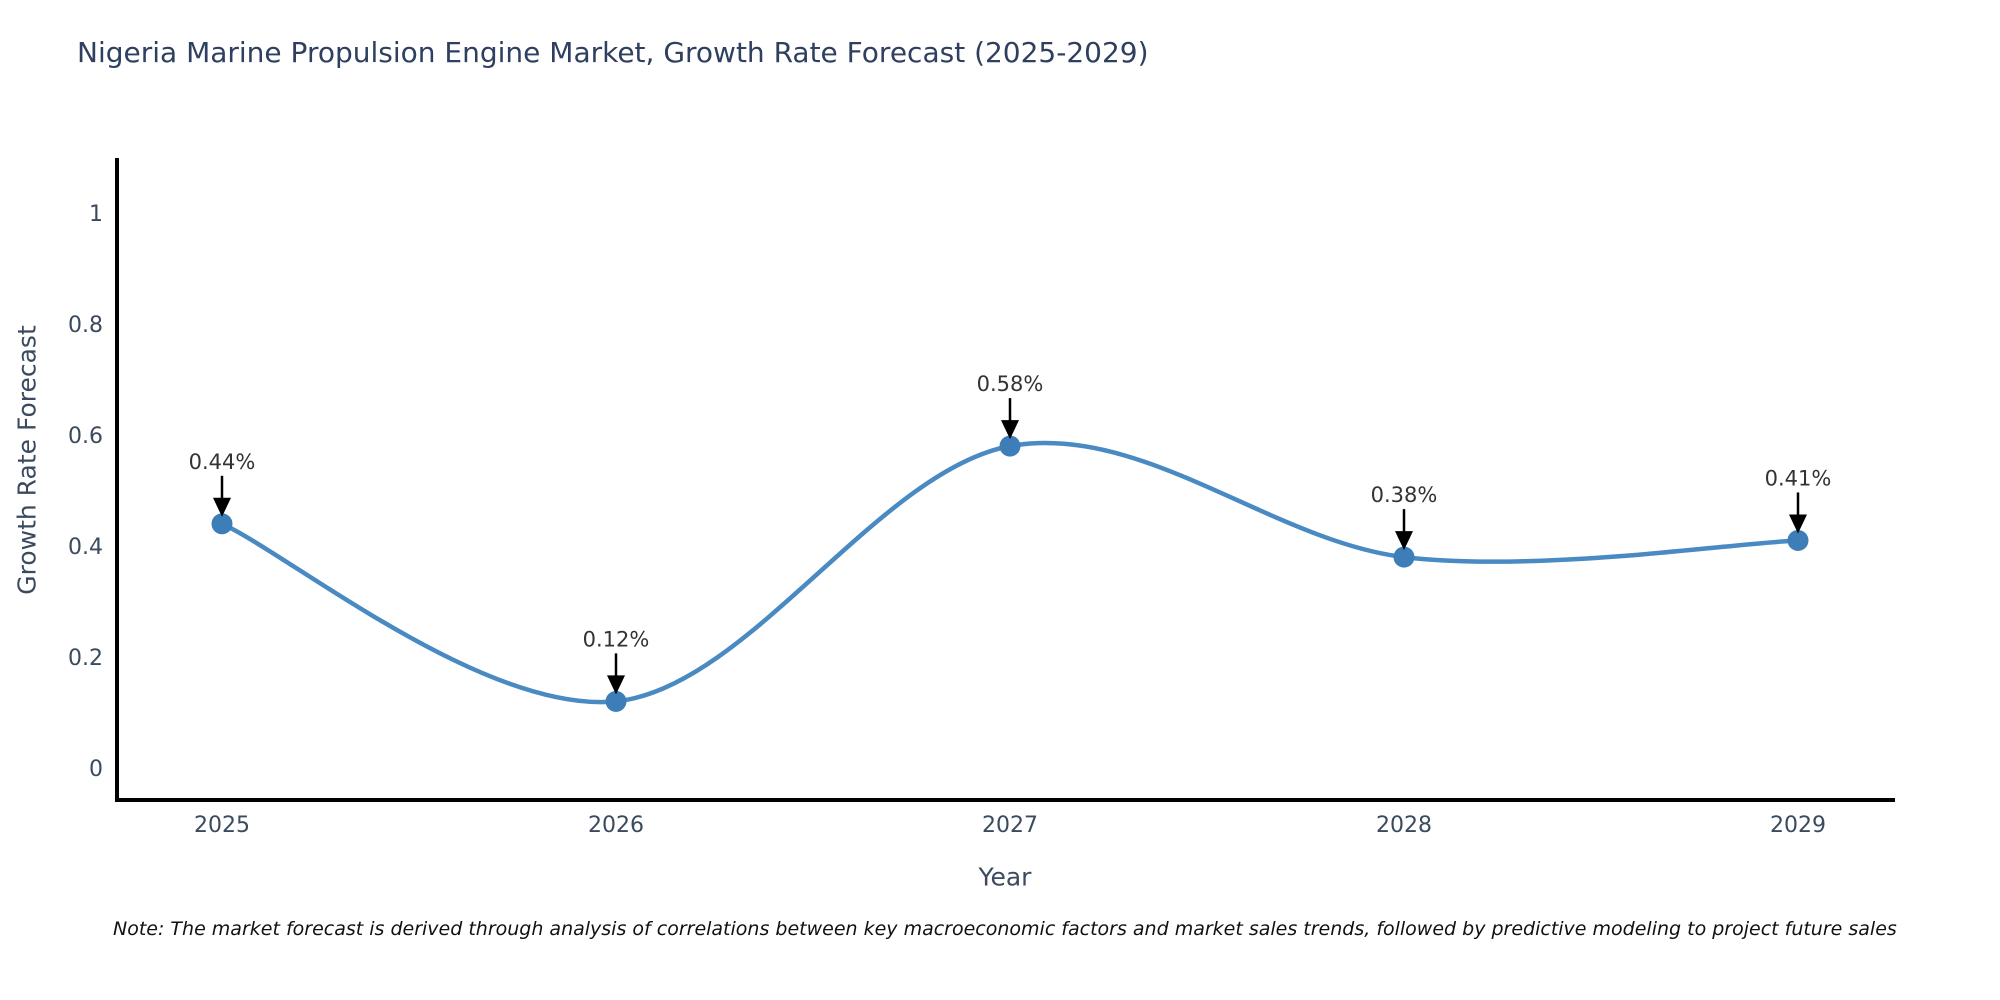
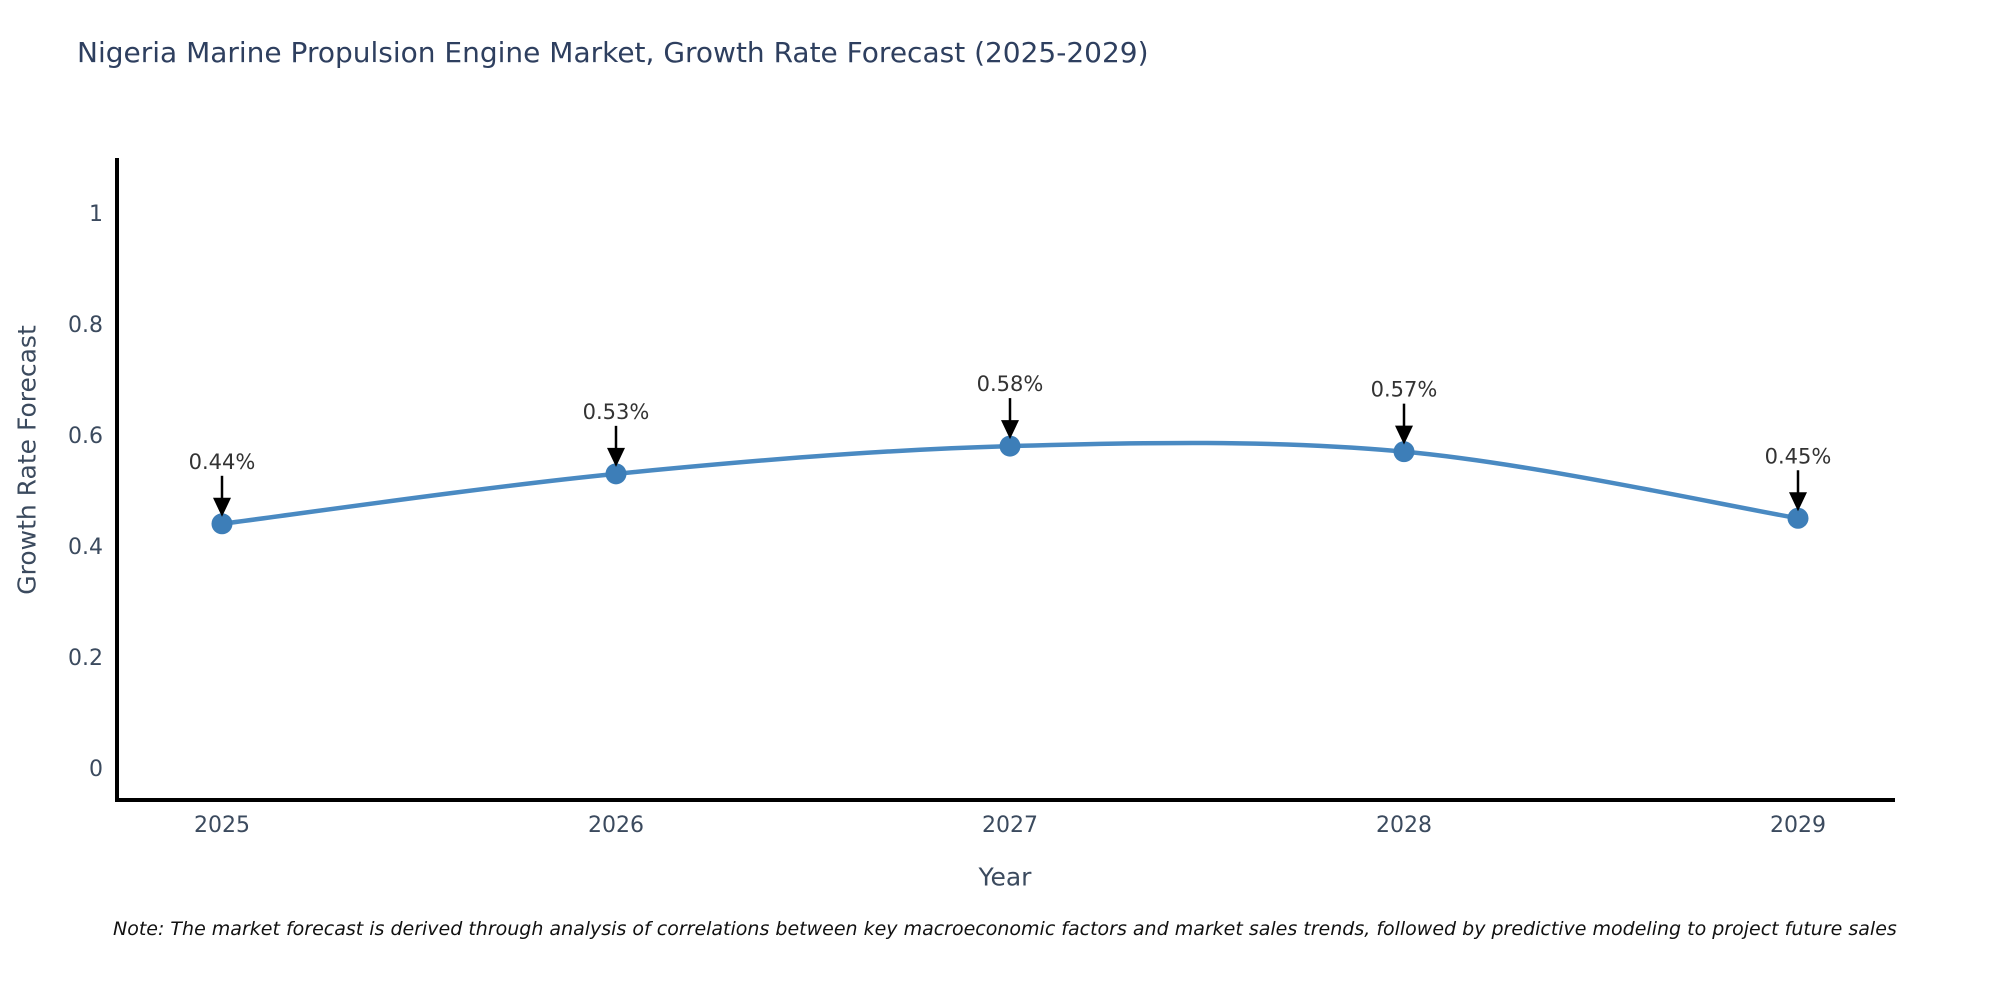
2026: 0.12% -> 0.53%
2028: 0.38% -> 0.57%
2029: 0.41% -> 0.45%
